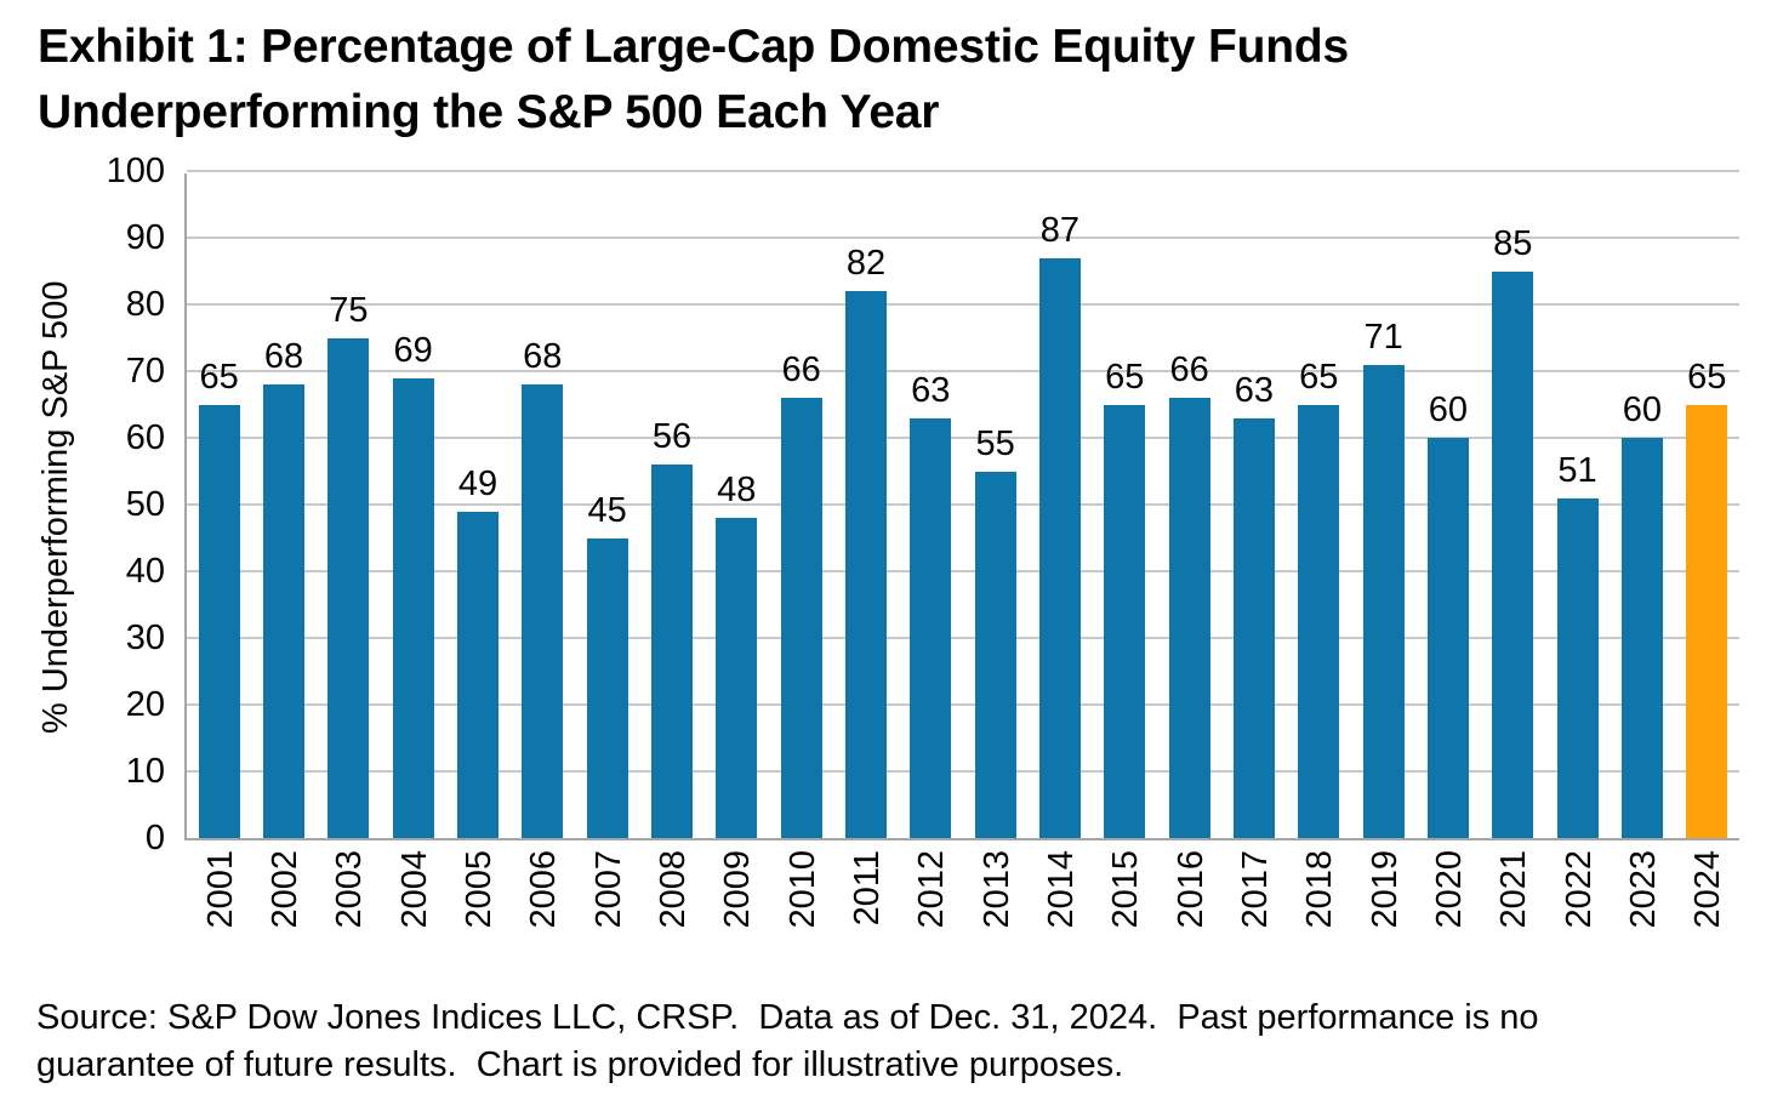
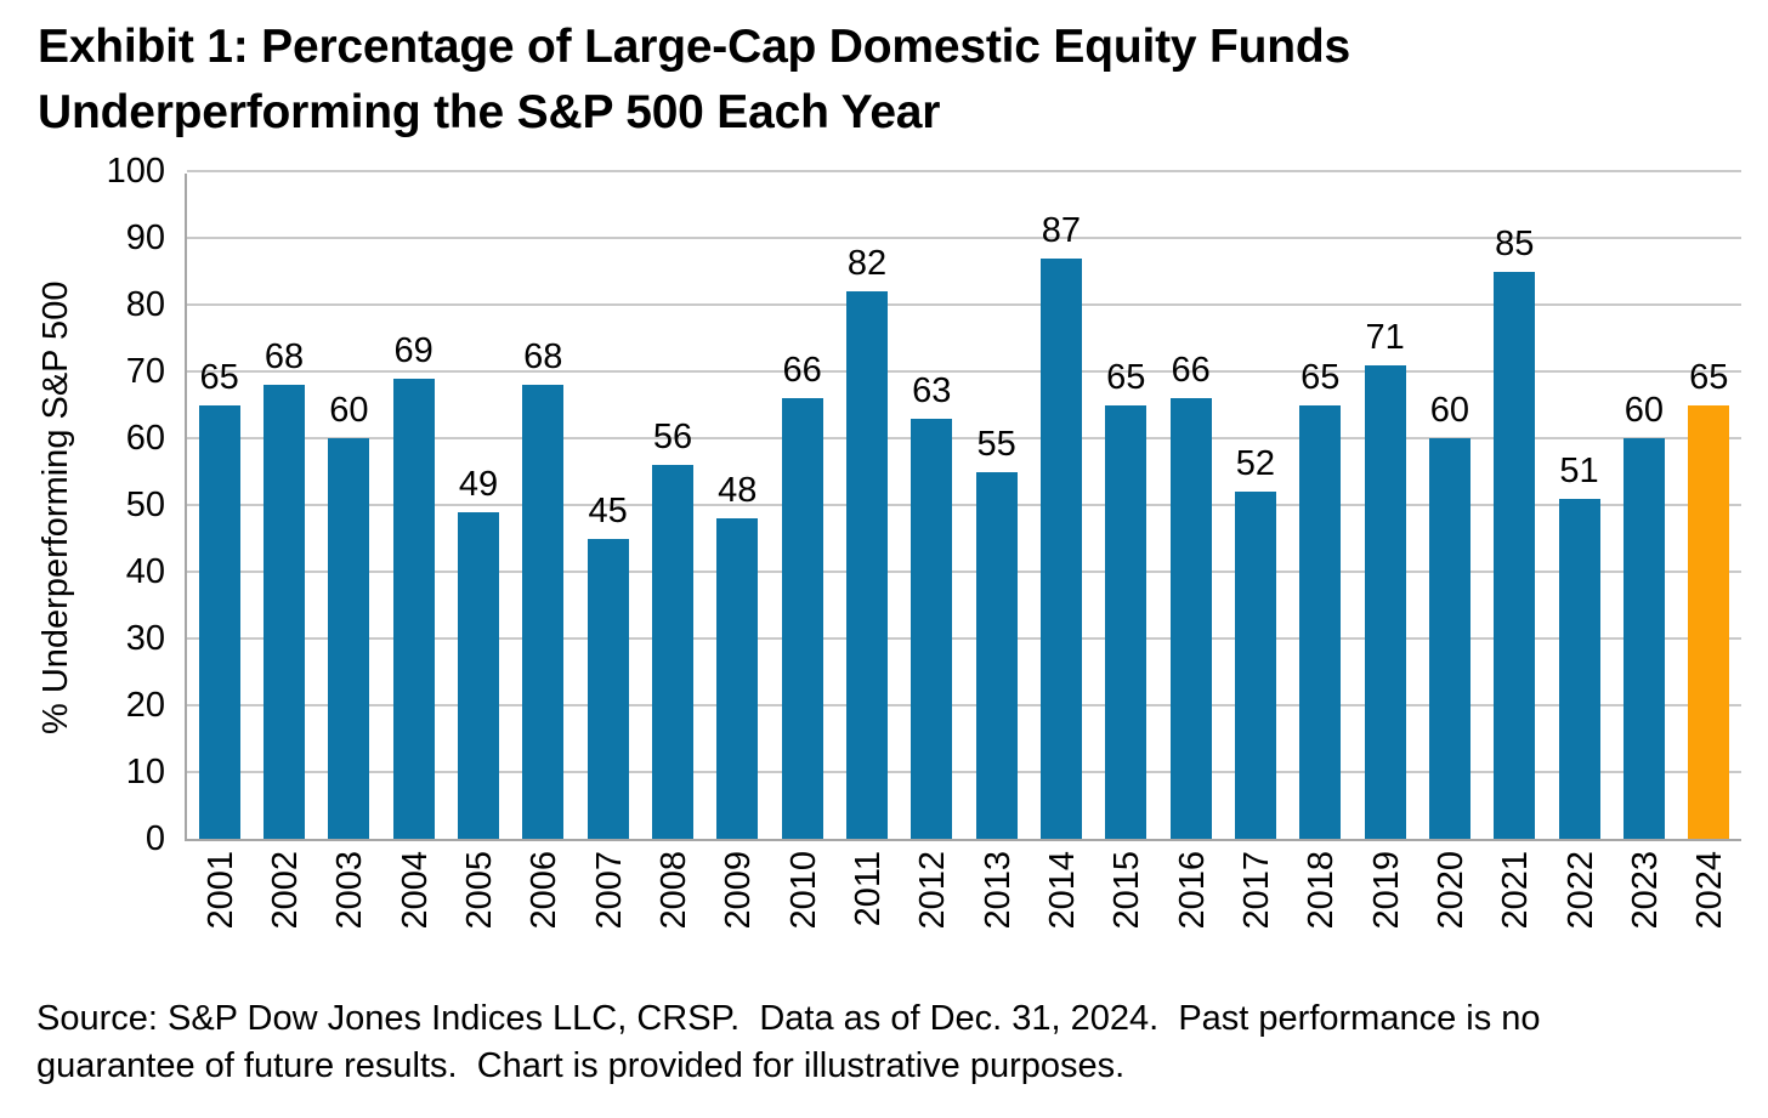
2003: 75 -> 60
2017: 63 -> 52
